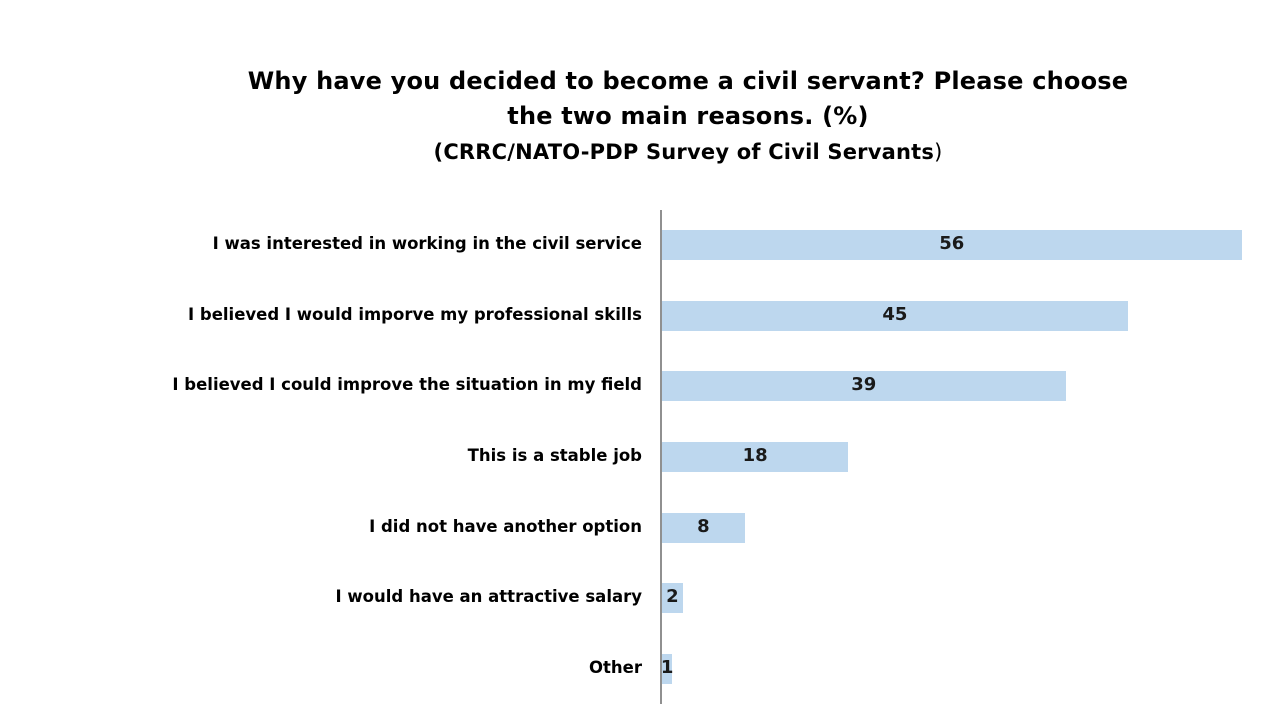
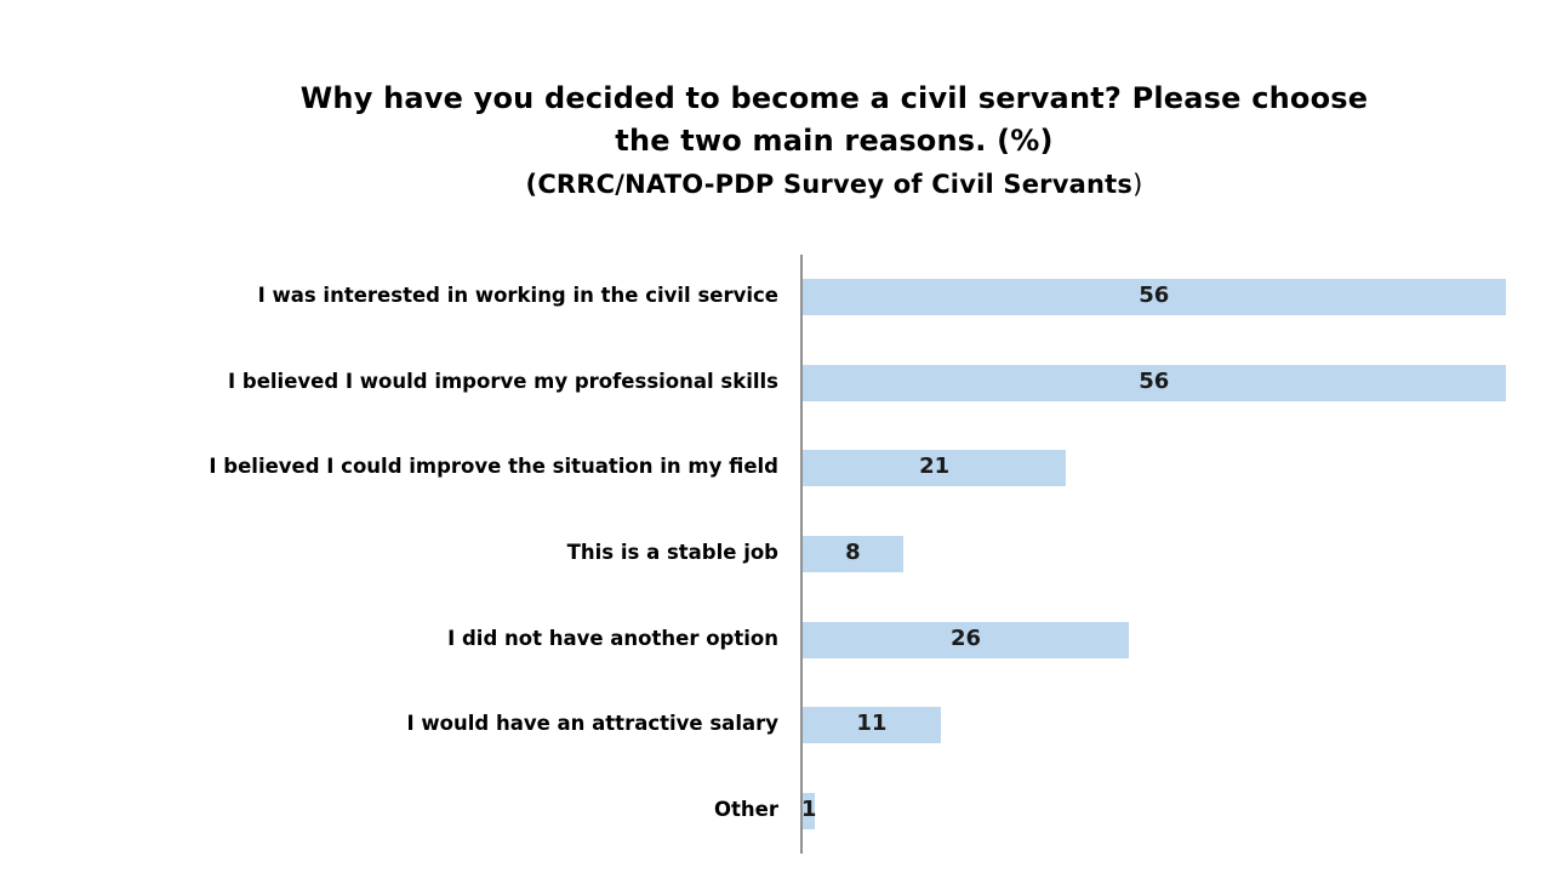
I believed I would imporve my professional skills: 45 -> 56
I believed I could improve the situation in my field: 39 -> 21
This is a stable job: 18 -> 8
I did not have another option: 8 -> 26
I would have an attractive salary: 2 -> 11
